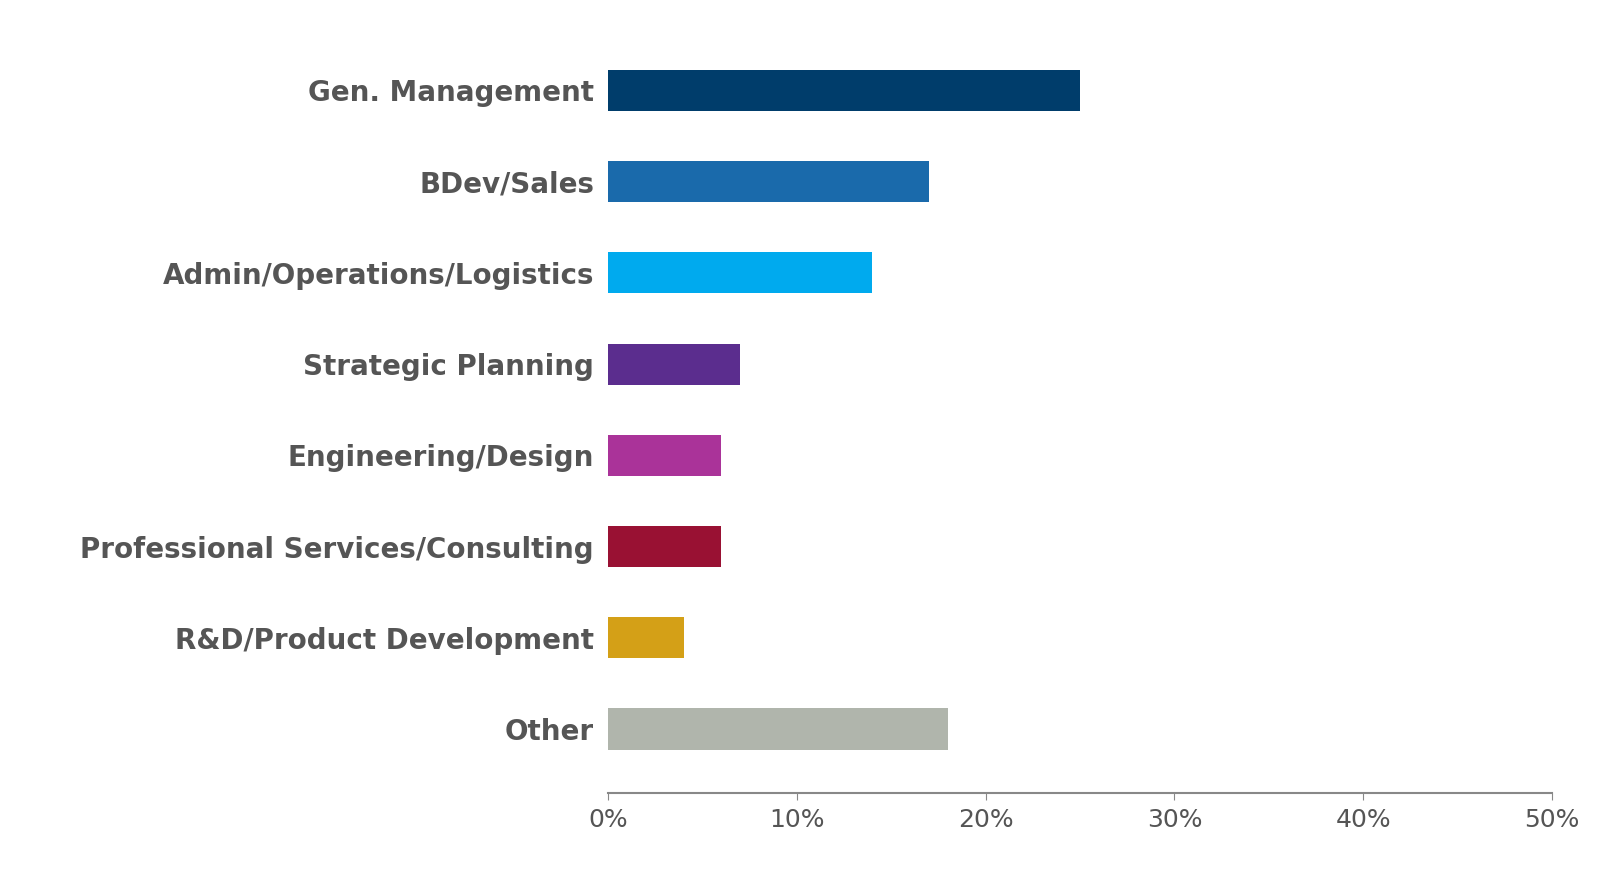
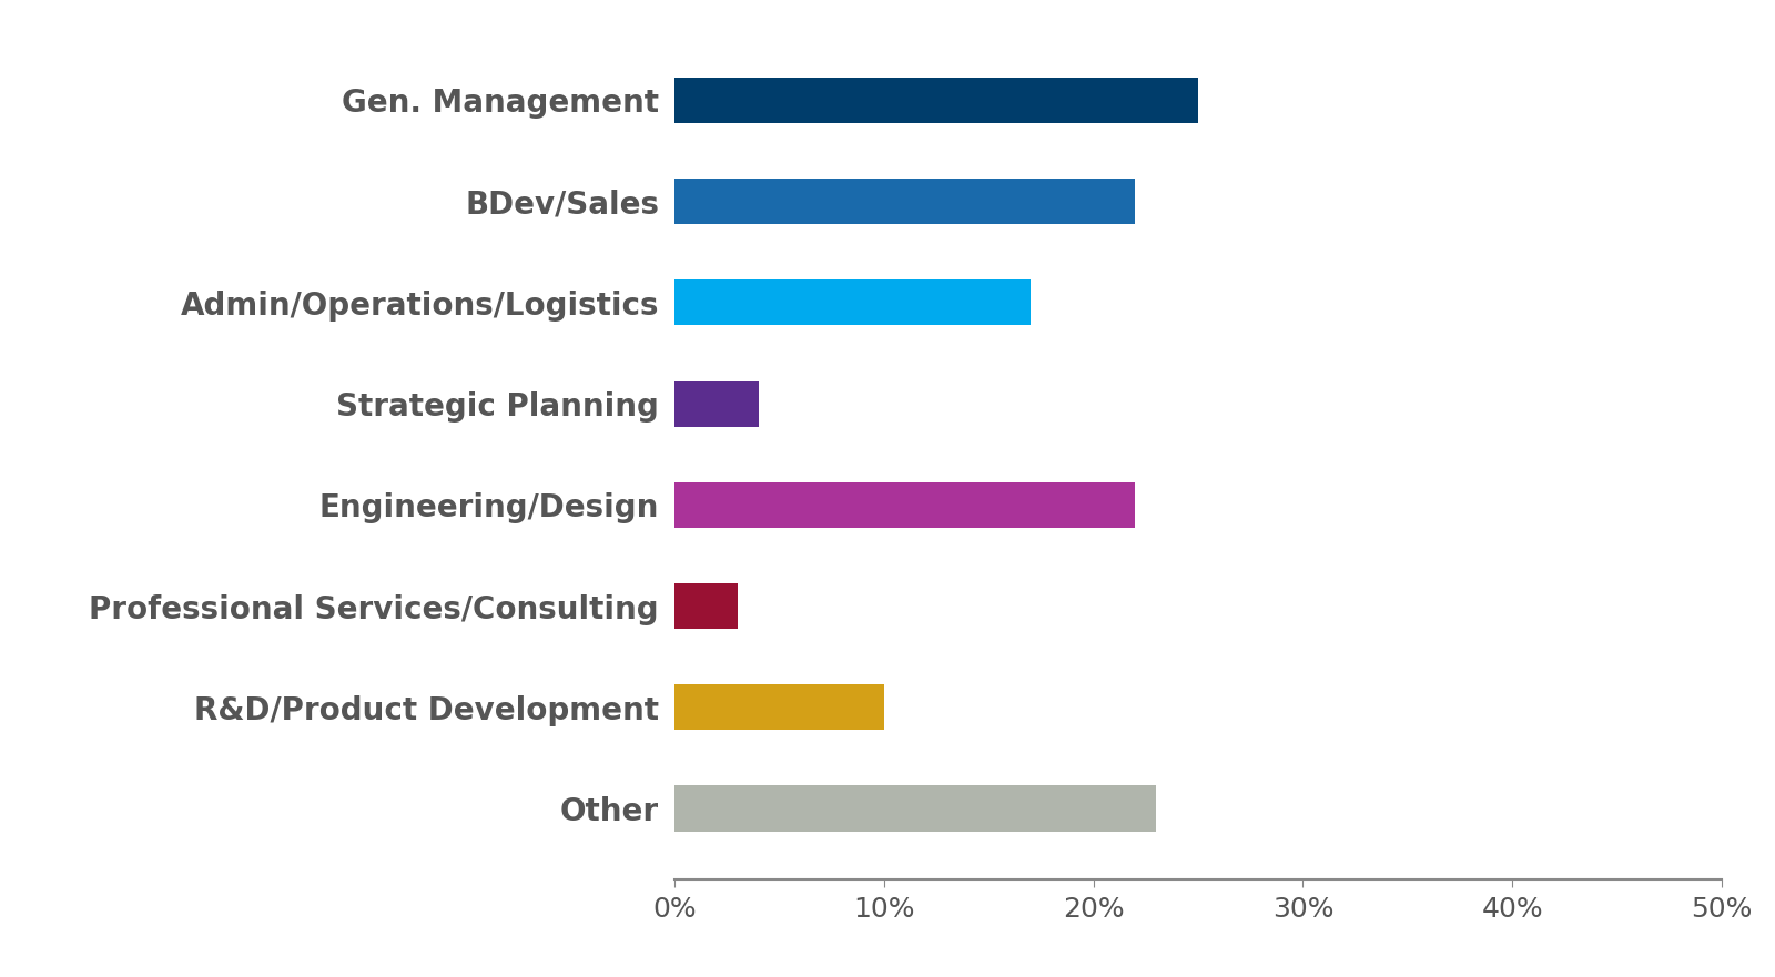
BDev/Sales: 17% -> 22%
Admin/Operations/Logistics: 14% -> 17%
Strategic Planning: 7% -> 4%
Engineering/Design: 6% -> 22%
Professional Services/Consulting: 6% -> 3%
R&D/Product Development: 4% -> 10%
Other: 18% -> 23%
